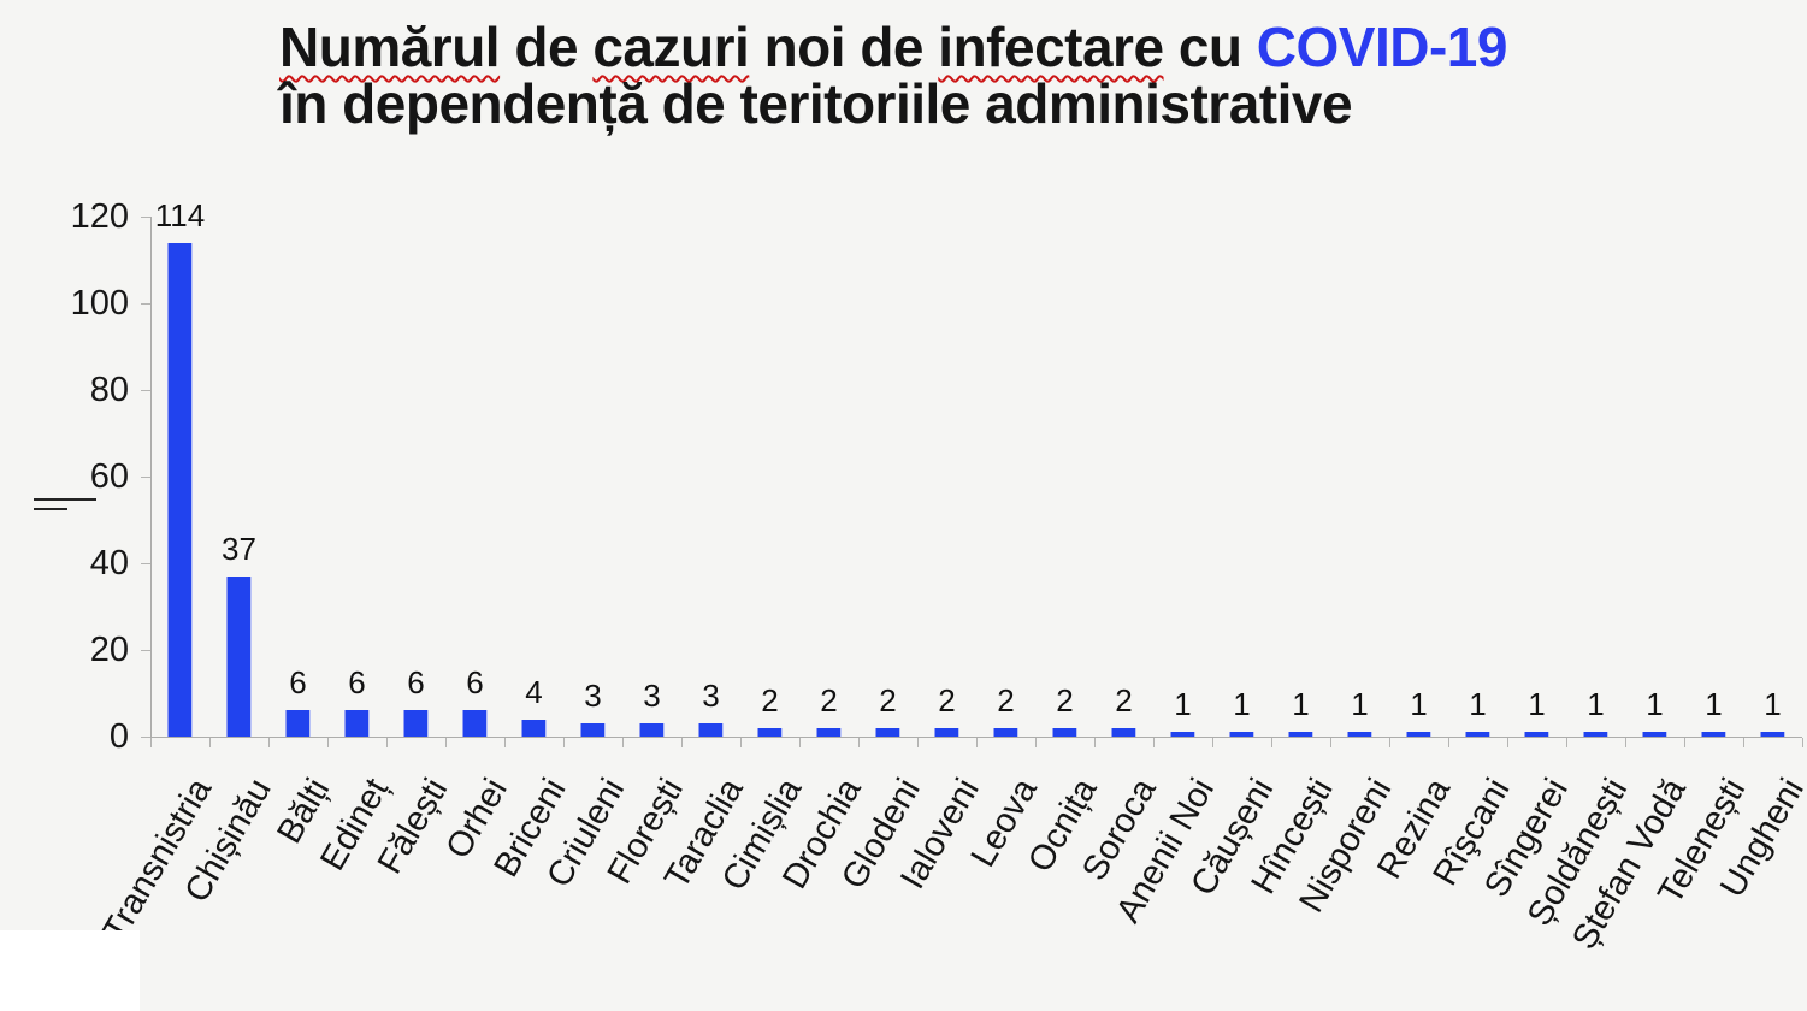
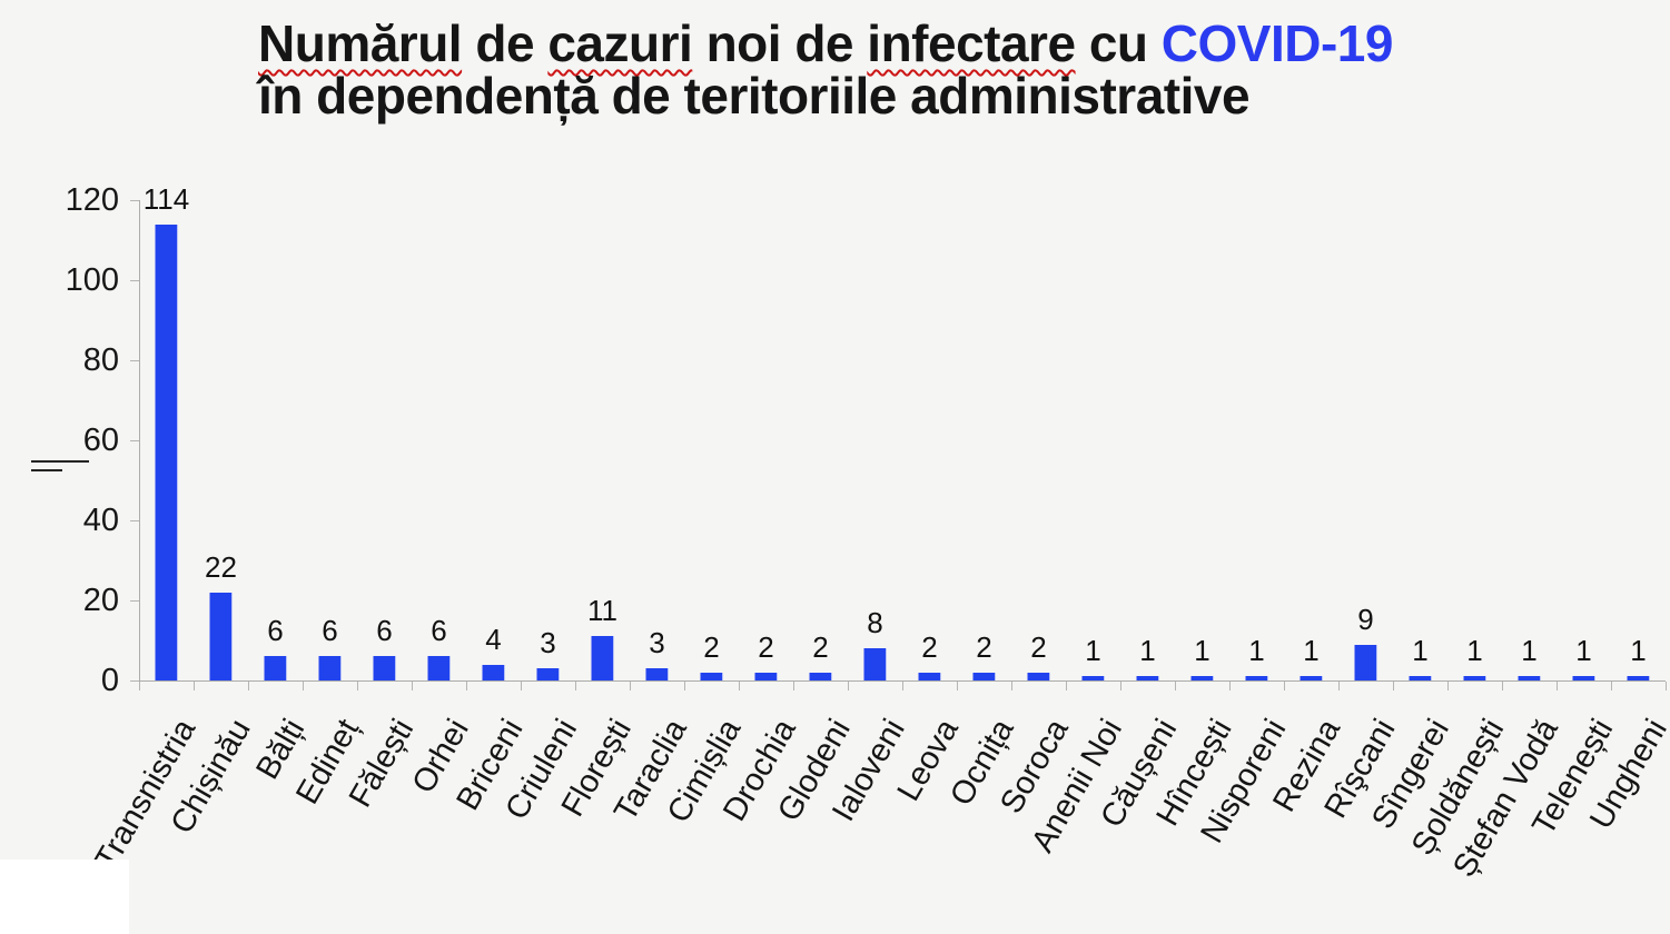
Chișinău: 37 -> 22
Florești: 3 -> 11
Ialoveni: 2 -> 8
Rîşcani: 1 -> 9
